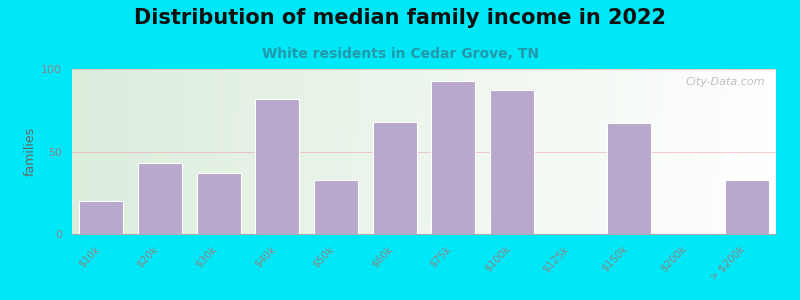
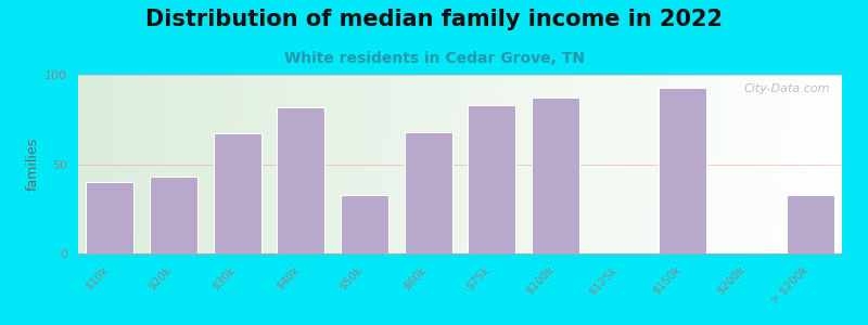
$10k: 20 -> 40
$30k: 37 -> 67
$75k: 93 -> 83
$150k: 67 -> 93
